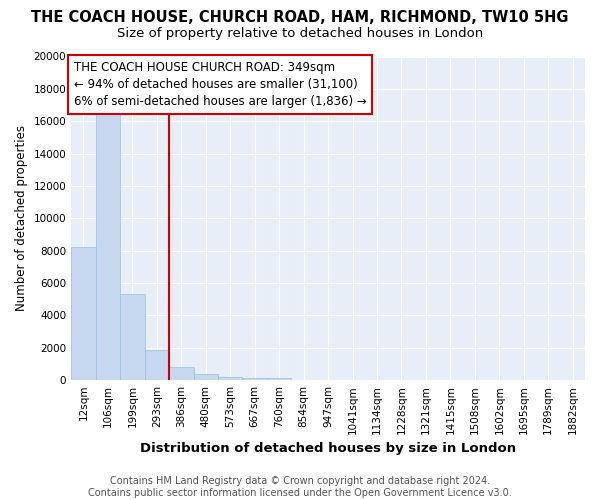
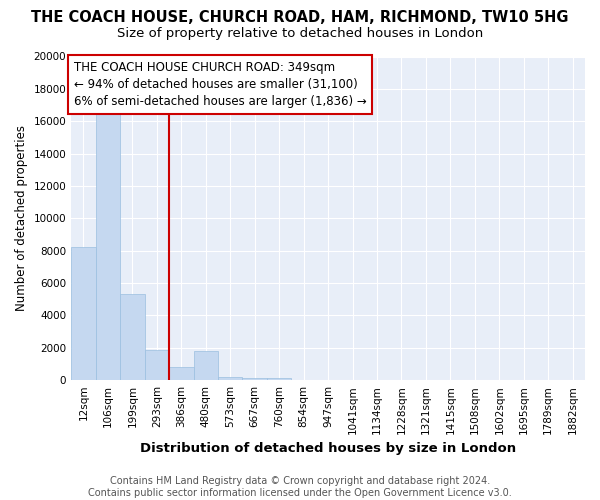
480sqm: 400 -> 1800
